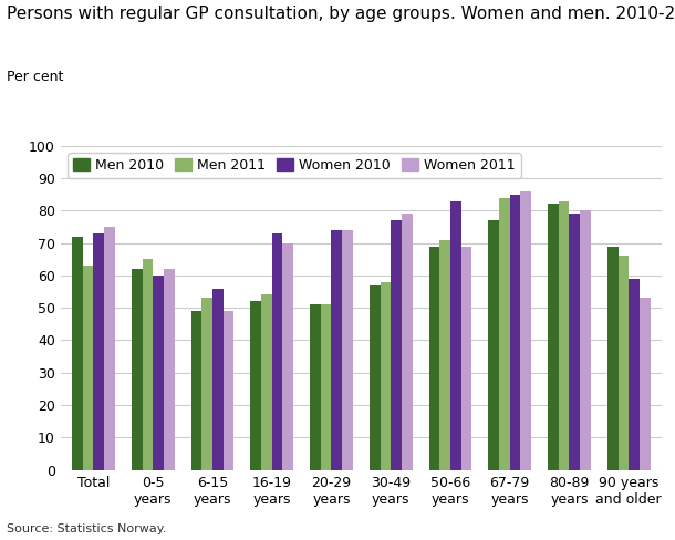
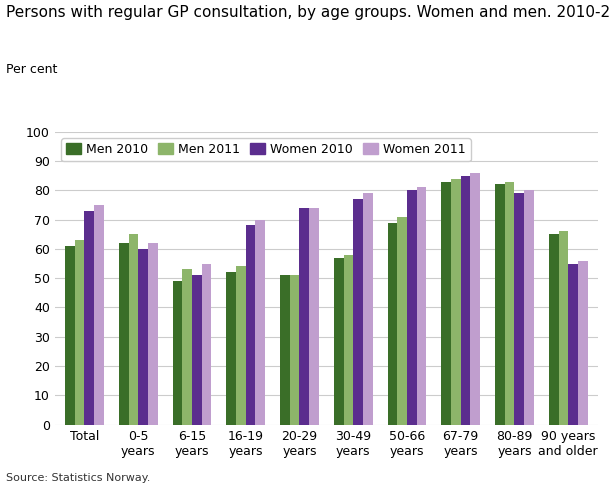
Men 2010/Total: 72 -> 61
Women 2010/6-15 years: 56 -> 51
Women 2011/6-15 years: 49 -> 55
Women 2010/16-19 years: 73 -> 68
Women 2010/50-66 years: 83 -> 80
Women 2011/50-66 years: 69 -> 81
Men 2010/67-79 years: 77 -> 83
Men 2010/90 years and older: 69 -> 65
Women 2010/90 years and older: 59 -> 55
Women 2011/90 years and older: 53 -> 56
